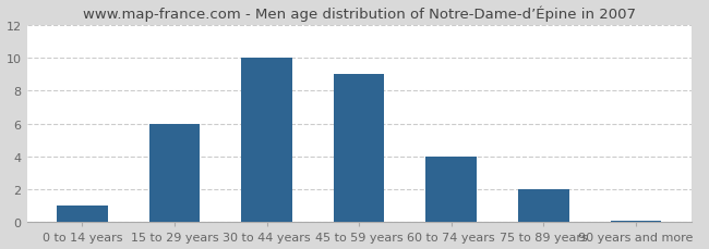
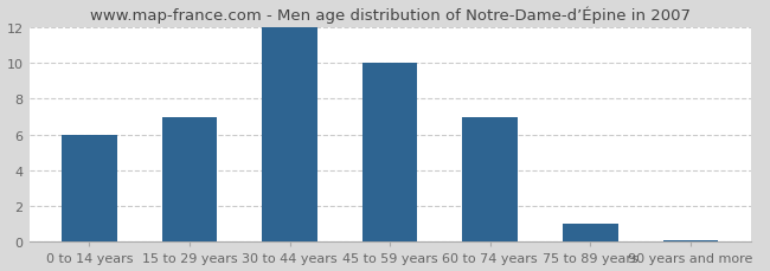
0 to 14 years: 1.0 -> 6.0
15 to 29 years: 6.0 -> 7.0
30 to 44 years: 10.0 -> 12.0
45 to 59 years: 9.0 -> 10.0
60 to 74 years: 4.0 -> 7.0
75 to 89 years: 2.0 -> 1.0
